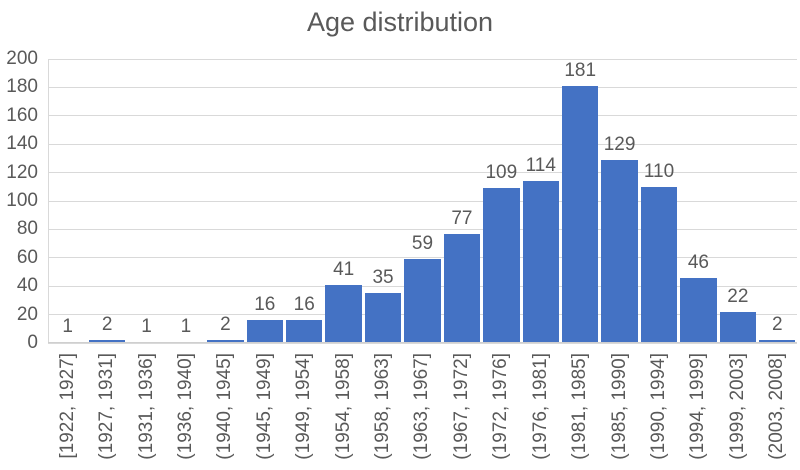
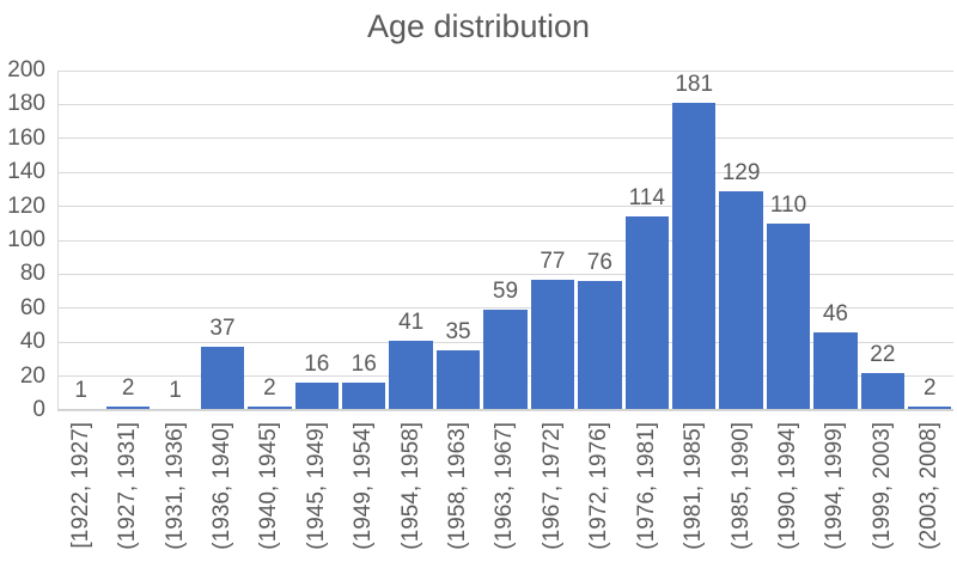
(1936, 1940]: 1 -> 37
(1972, 1976]: 109 -> 76
